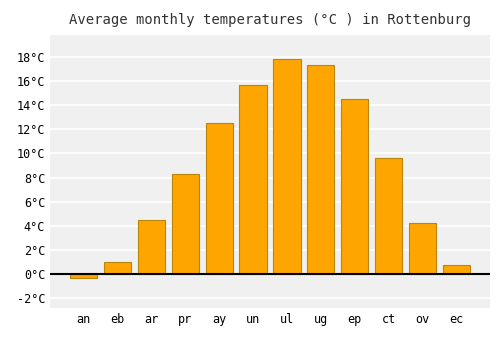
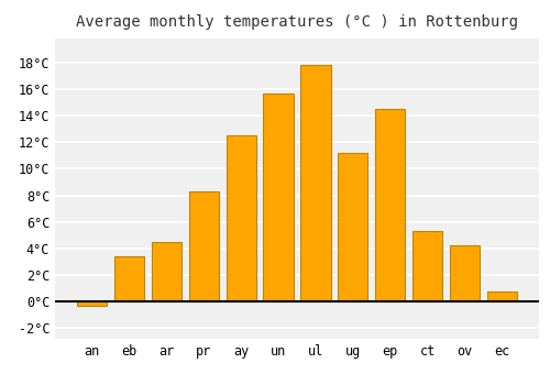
eb: 1.0°C -> 3.4°C
ug: 17.3°C -> 11.2°C
ct: 9.6°C -> 5.3°C
